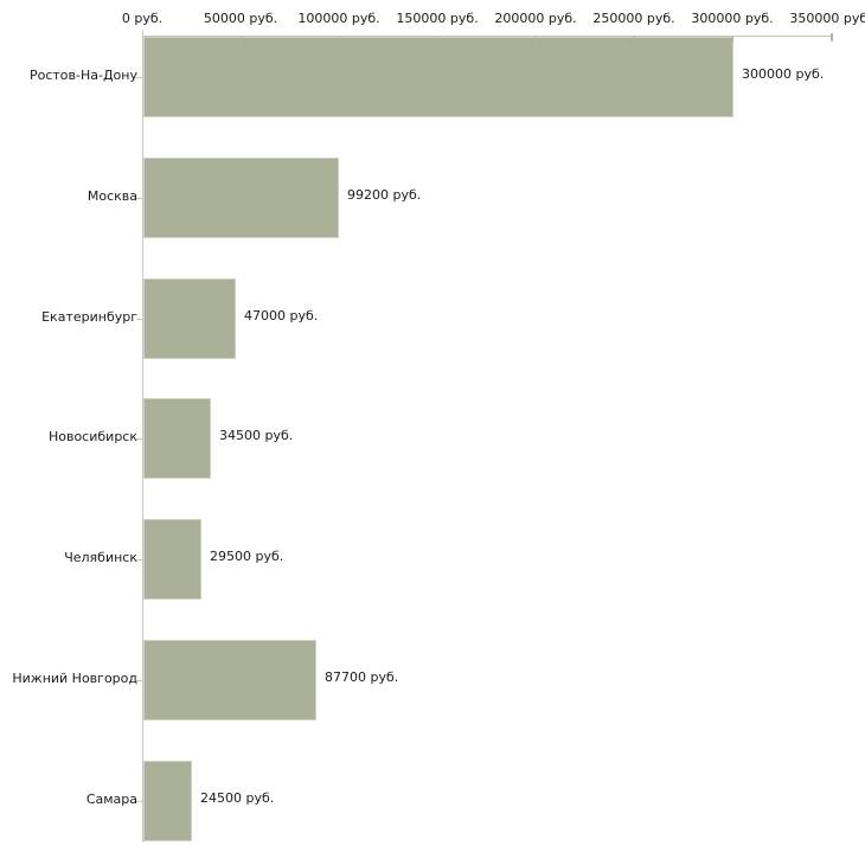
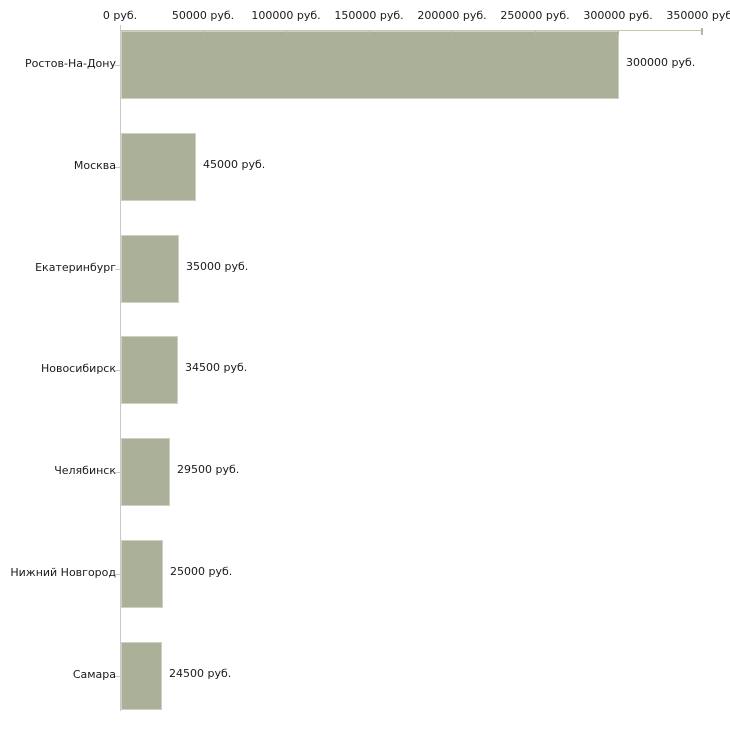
Москва: 99200 -> 45000
Екатеринбург: 47000 -> 35000
Нижний Новгород: 87700 -> 25000
